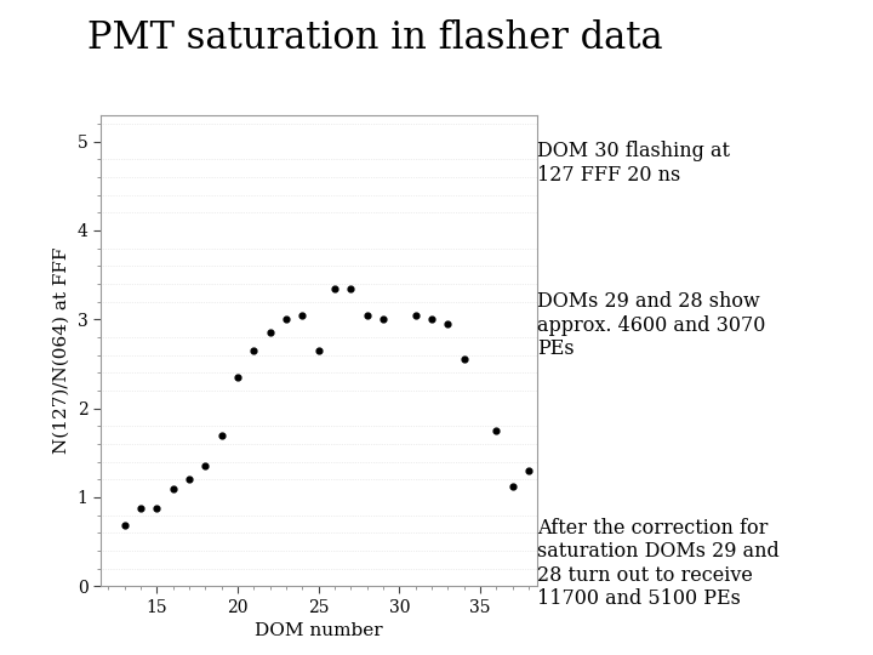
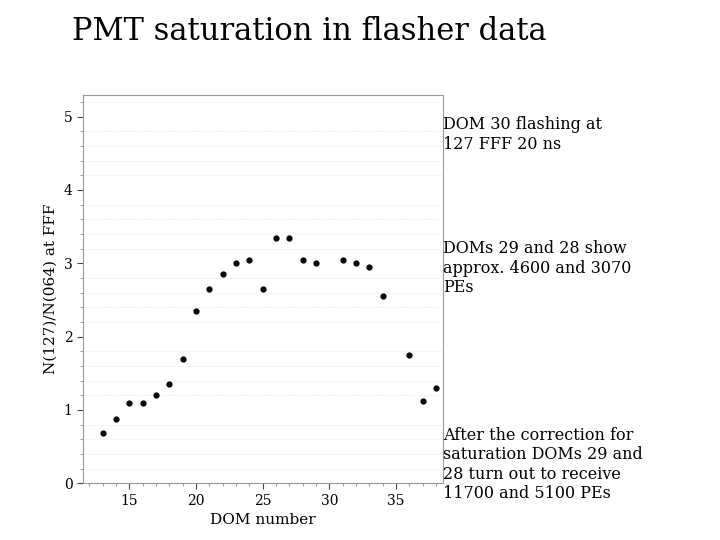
15: 0.88 -> 1.10
